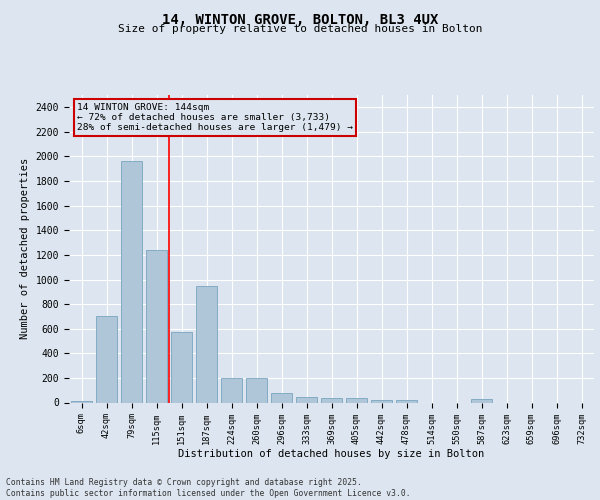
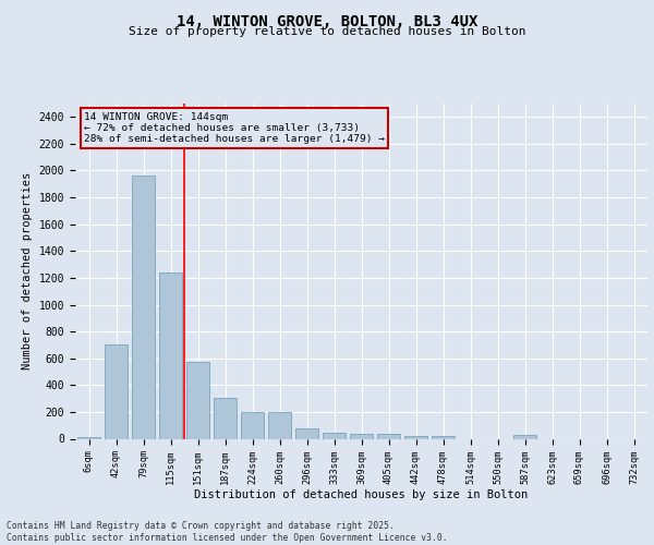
187sqm: 950 -> 300
